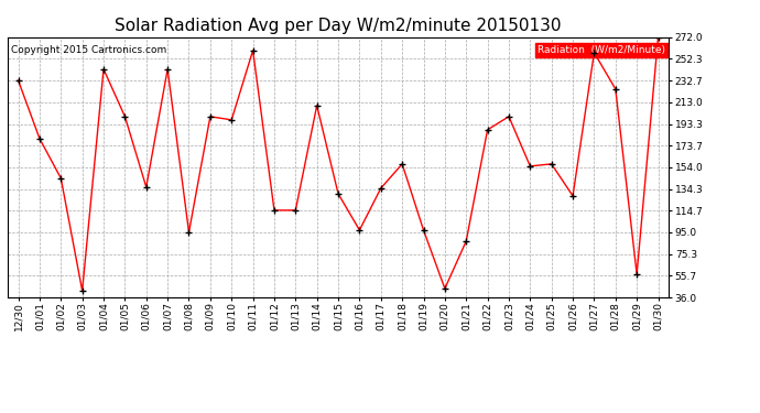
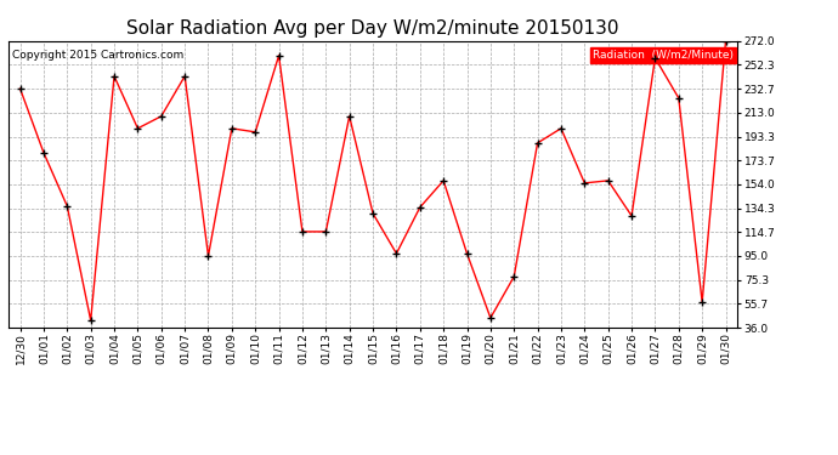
01/02: 144 -> 136
01/06: 136 -> 210
01/21: 87 -> 78
